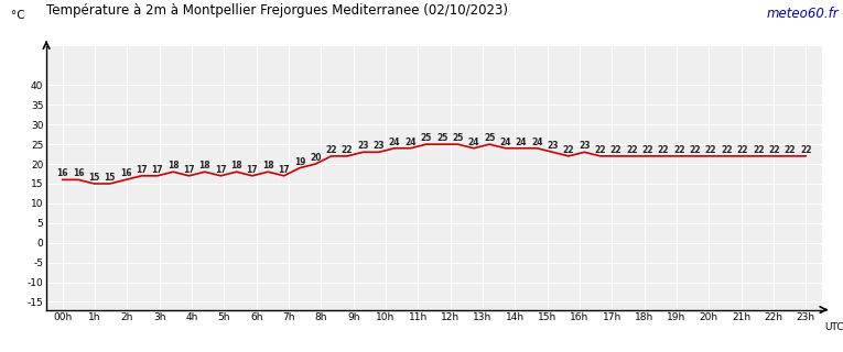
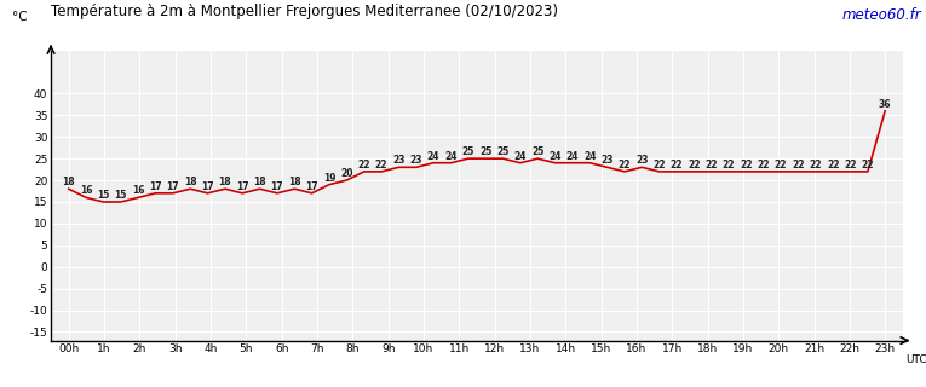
00h: 16 -> 18
23h: 22 -> 36
